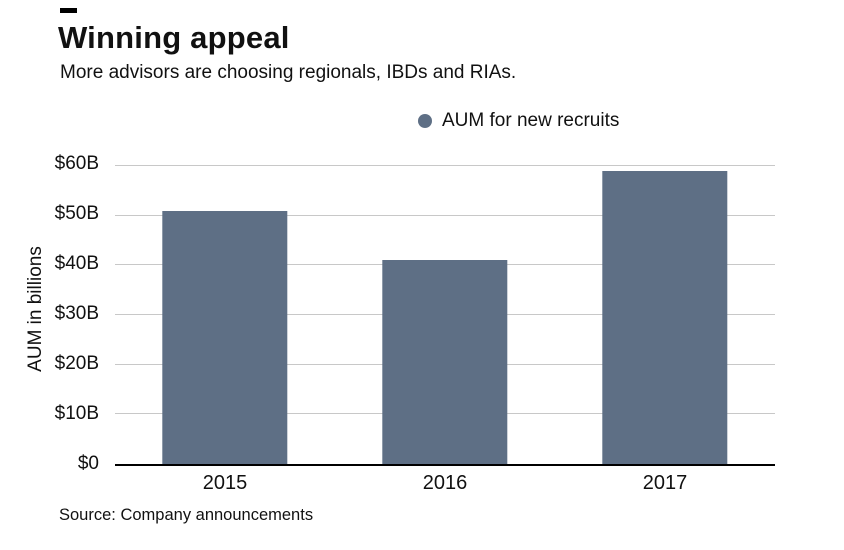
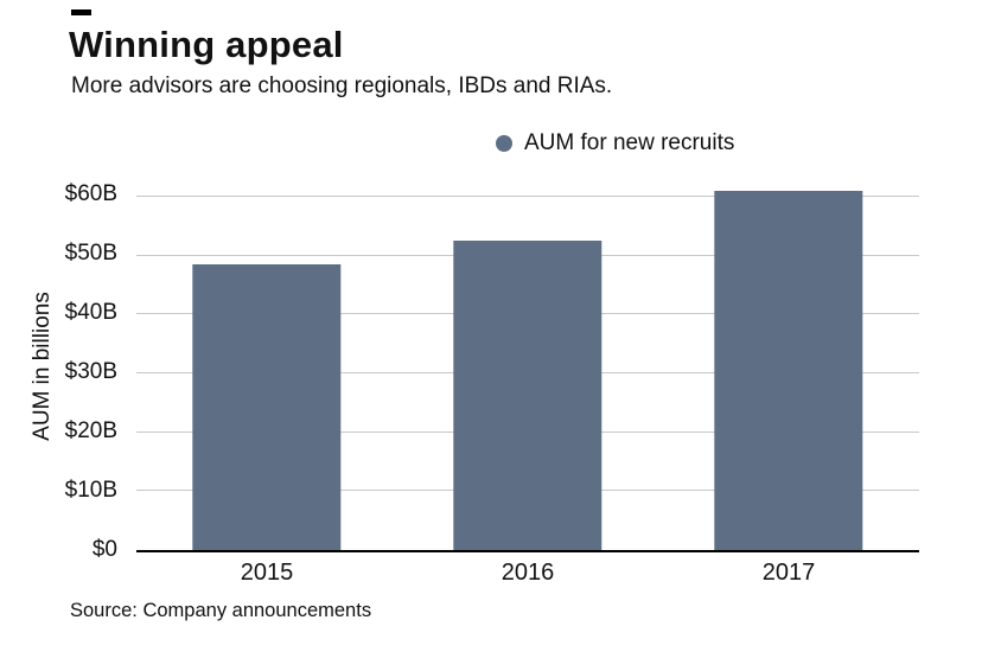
2015: $51B -> $48B
2016: $41B -> $52B
2017: $59B -> $61B
